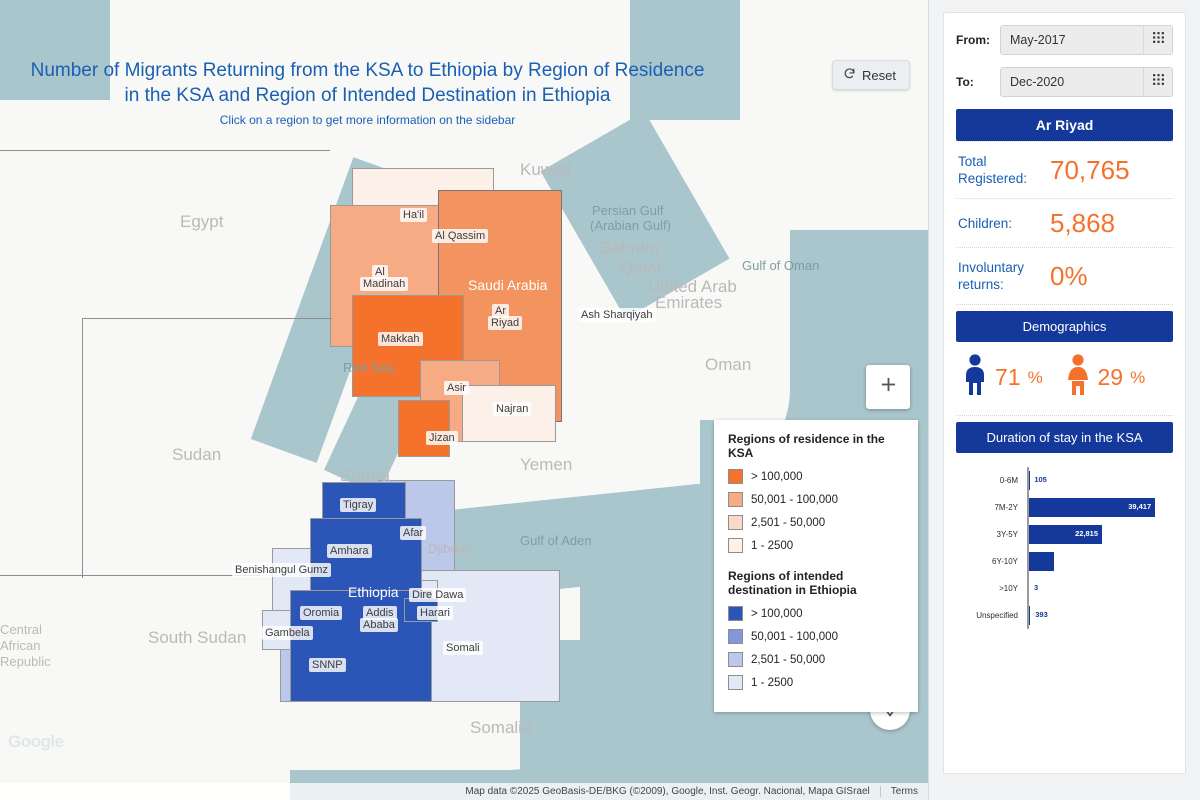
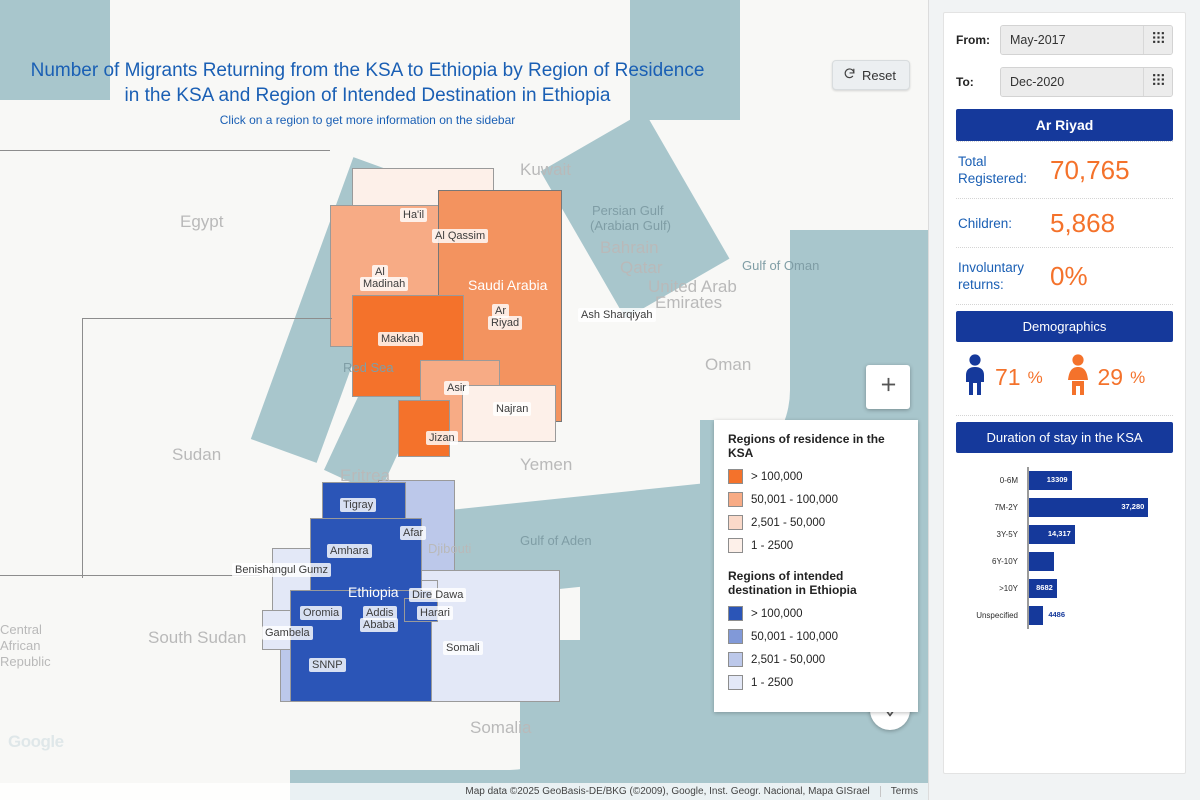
0-6M: 105 -> 13309
7M-2Y: 39,417 -> 37,280
3Y-5Y: 22,815 -> 14,317
>10Y: 3 -> 8682
Unspecified: 393 -> 4486
